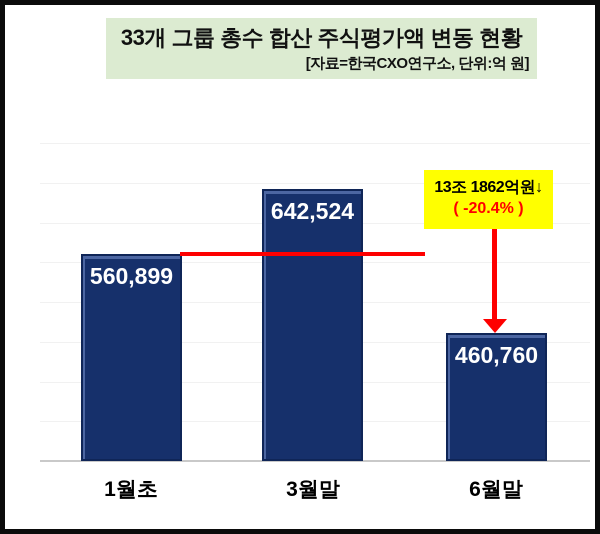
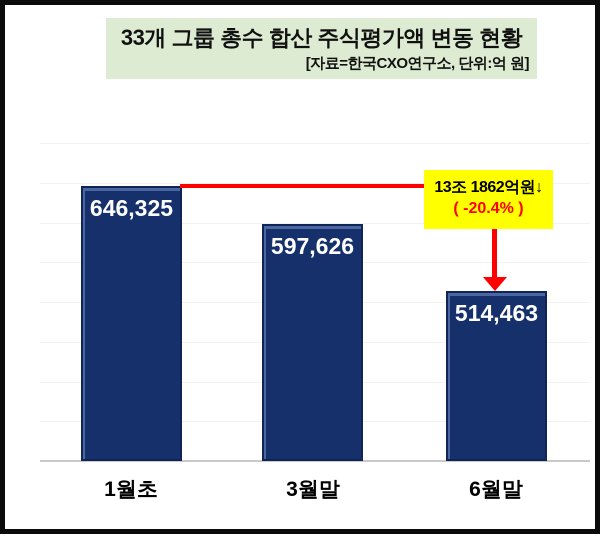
1월초: 560,899 -> 646,325
3월말: 642,524 -> 597,626
6월말: 460,760 -> 514,463
